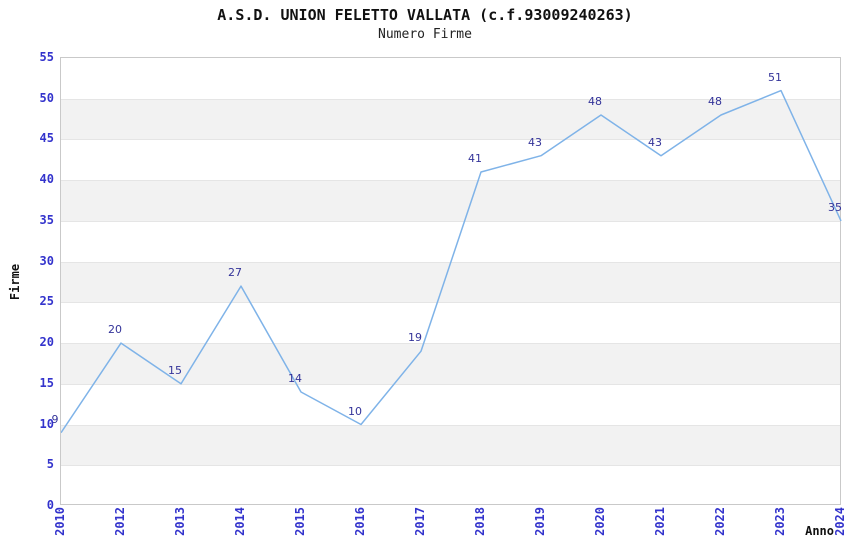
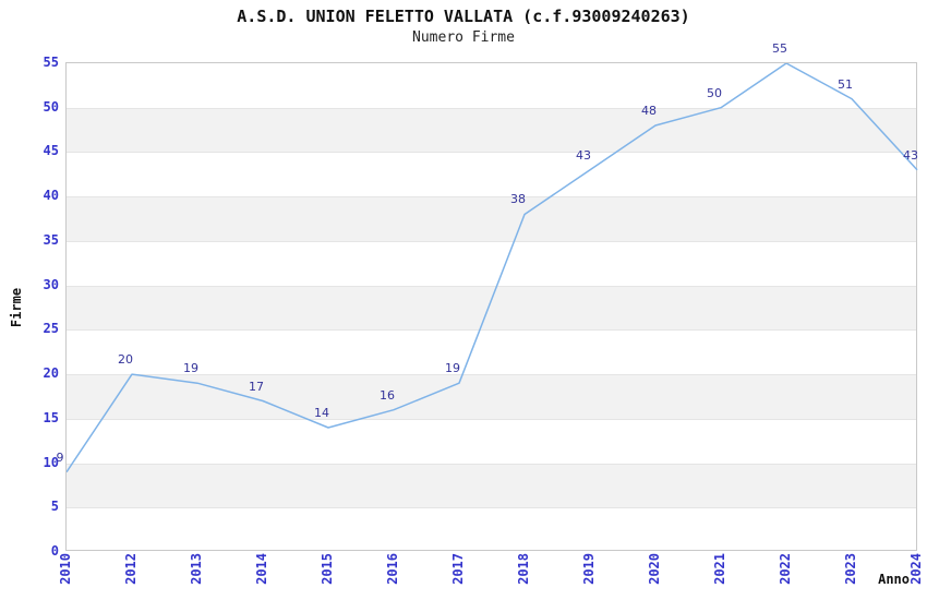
2013: 15 -> 19
2014: 27 -> 17
2016: 10 -> 16
2018: 41 -> 38
2021: 43 -> 50
2022: 48 -> 55
2024: 35 -> 43
